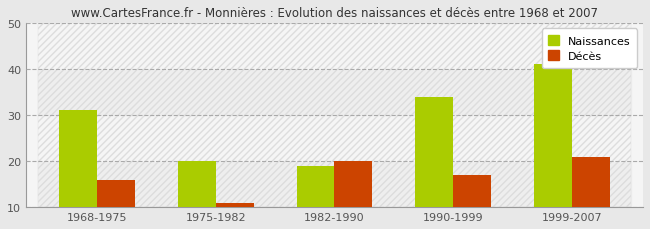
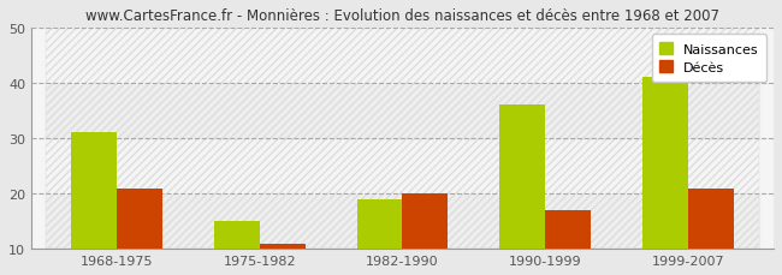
Décès/1968-1975: 16 -> 21
Naissances/1975-1982: 20 -> 15
Naissances/1990-1999: 34 -> 36
